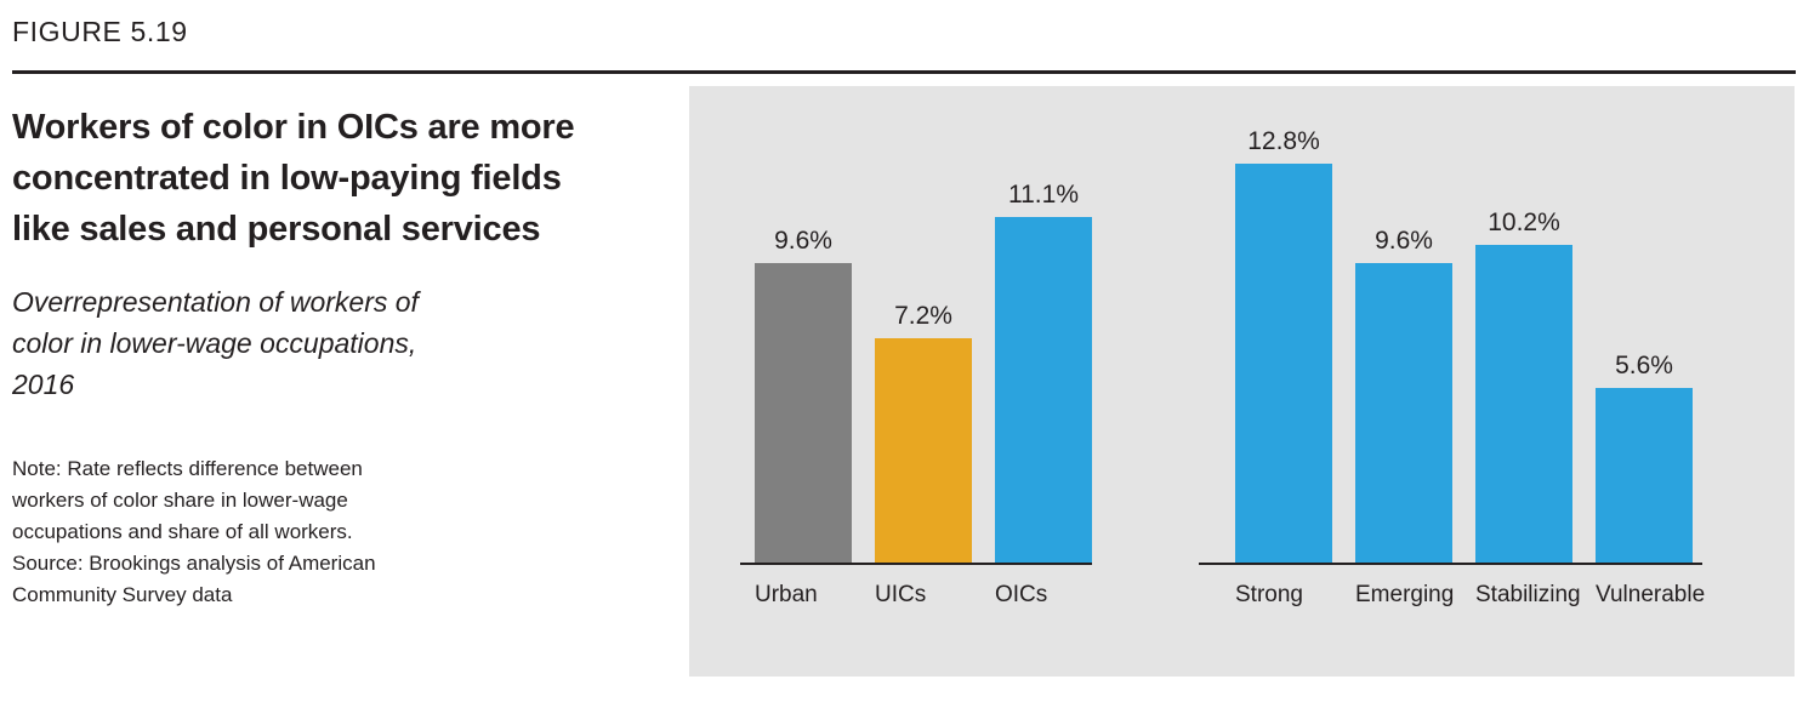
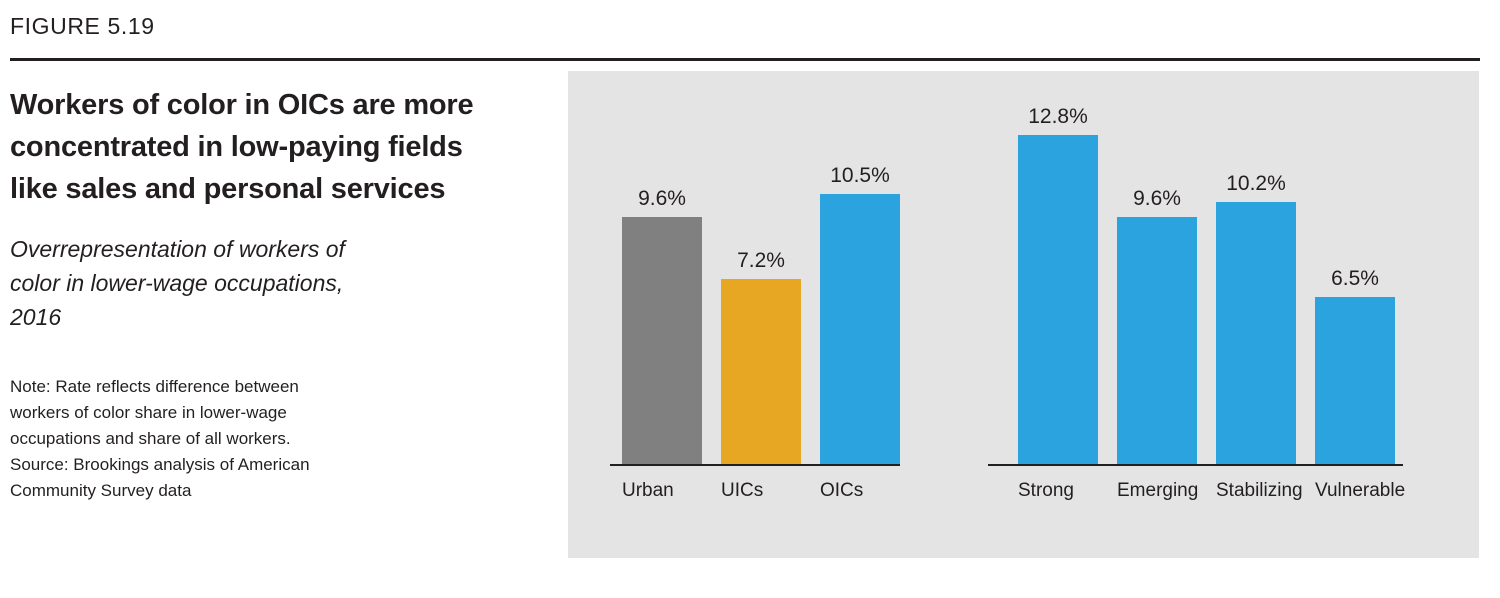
OICs: 11.1% -> 10.5%
Vulnerable: 5.6% -> 6.5%
